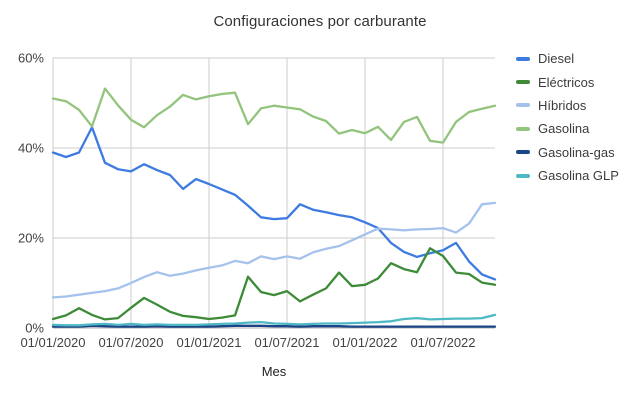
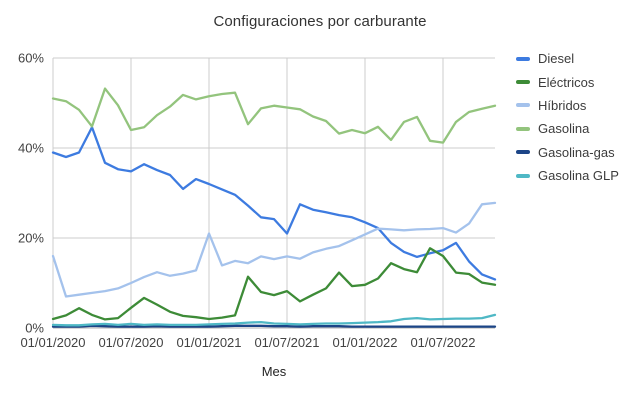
Híbridos/01/01/2020: 7% -> 16%
Gasolina/01/07/2020: 46% -> 44%
Híbridos/01/01/2021: 13% -> 21%
Diesel/01/07/2021: 24% -> 21%
